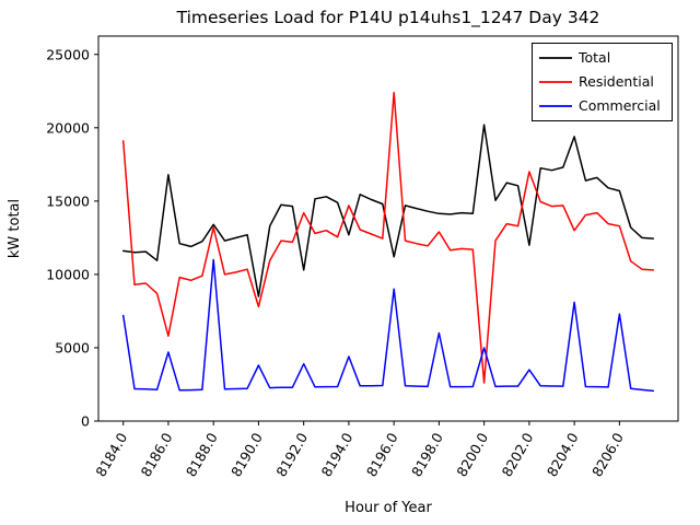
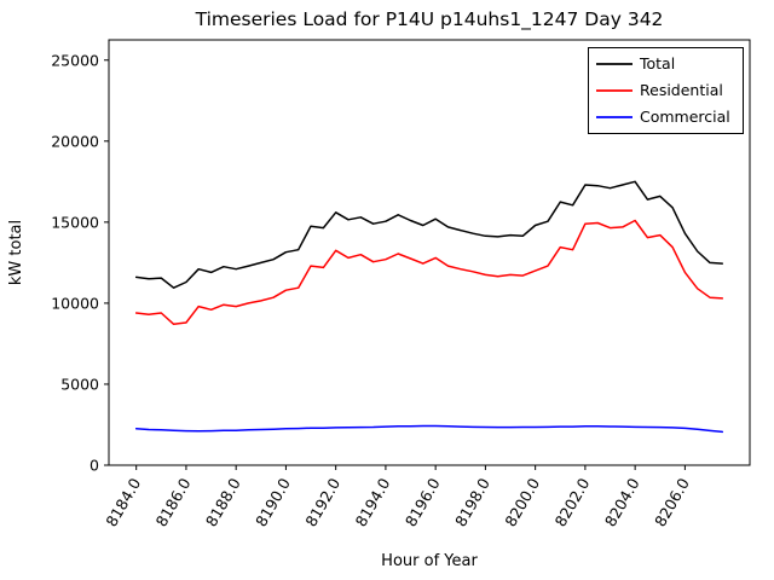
Residential/8184.0: 19100 -> 9400
Commercial/8184.0: 7200 -> 2200
Total/8186.0: 16800 -> 11300
Residential/8186.0: 5800 -> 8800
Commercial/8186.0: 4700 -> 2100
Total/8188.0: 13400 -> 12100
Residential/8188.0: 13200 -> 9800
Commercial/8188.0: 11000 -> 2200
Total/8190.0: 8500 -> 13200
Residential/8190.0: 7800 -> 10800
Commercial/8190.0: 3800 -> 2200
Total/8192.0: 10300 -> 15600
Residential/8192.0: 14200 -> 13200
Commercial/8192.0: 3900 -> 2300
Total/8194.0: 12700 -> 15000
Residential/8194.0: 14700 -> 12700
Commercial/8194.0: 4400 -> 2400
Total/8196.0: 11200 -> 15200
Residential/8196.0: 22400 -> 12800
Commercial/8196.0: 9000 -> 2400
Residential/8198.0: 12900 -> 11800
Commercial/8198.0: 6000 -> 2400
Total/8200.0: 20200 -> 14800
Residential/8200.0: 2600 -> 12000
Commercial/8200.0: 5000 -> 2400
Total/8202.0: 12000 -> 17300
Residential/8202.0: 17000 -> 14900
Commercial/8202.0: 3500 -> 2400
Total/8204.0: 19400 -> 17500
Residential/8204.0: 13000 -> 15100
Commercial/8204.0: 8100 -> 2400
Total/8206.0: 15700 -> 14300
Residential/8206.0: 13300 -> 11900
Commercial/8206.0: 7300 -> 2300
